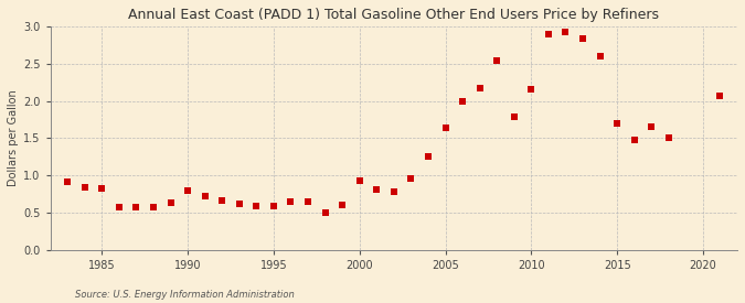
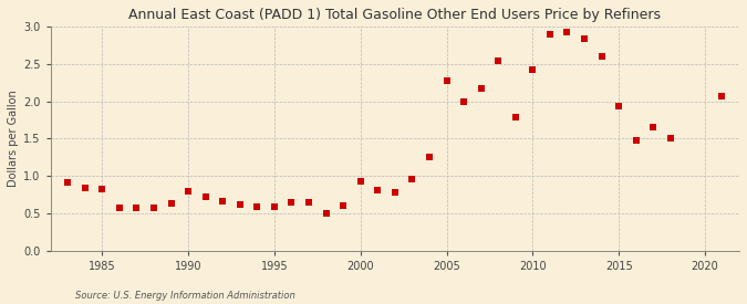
2005: 1.64 -> 2.28
2010: 2.16 -> 2.42
2015: 1.70 -> 1.94
